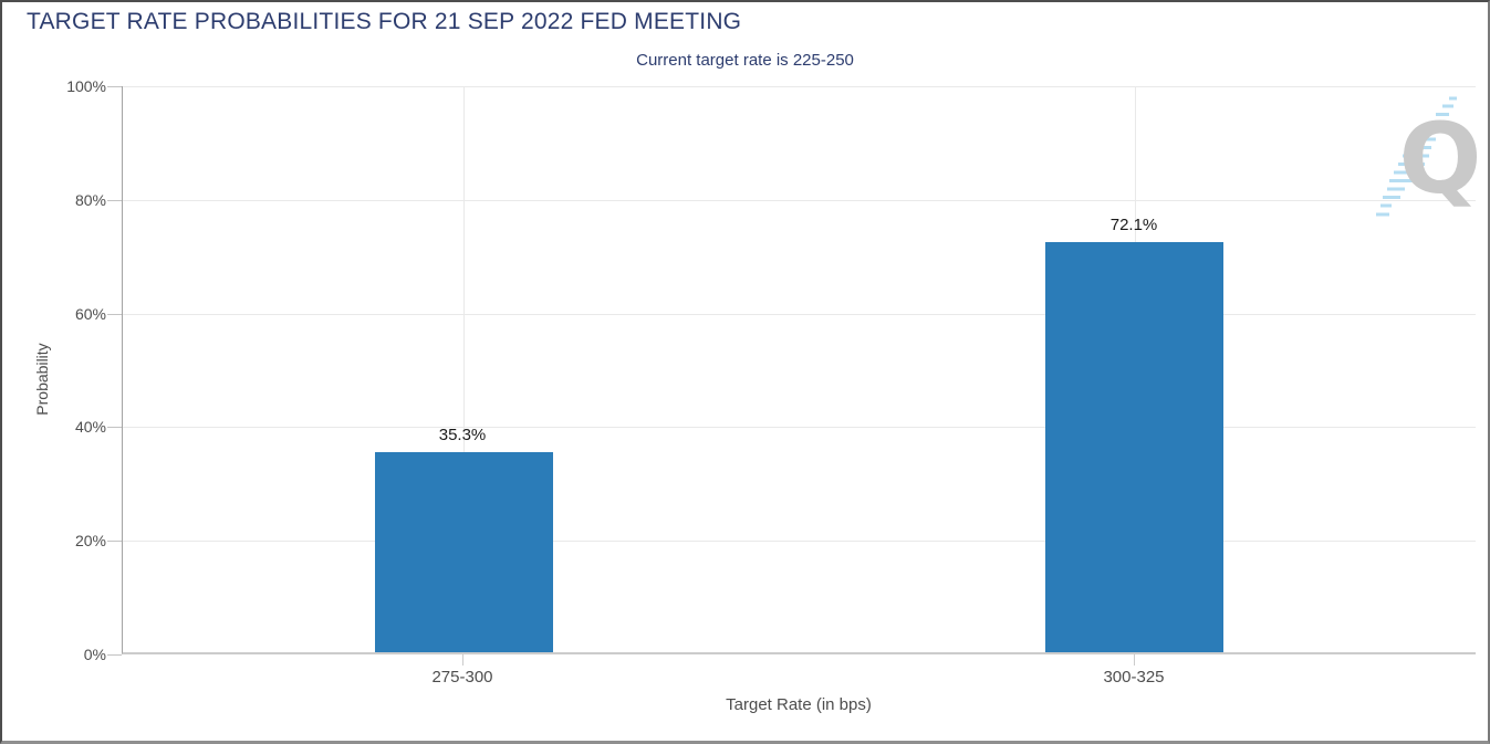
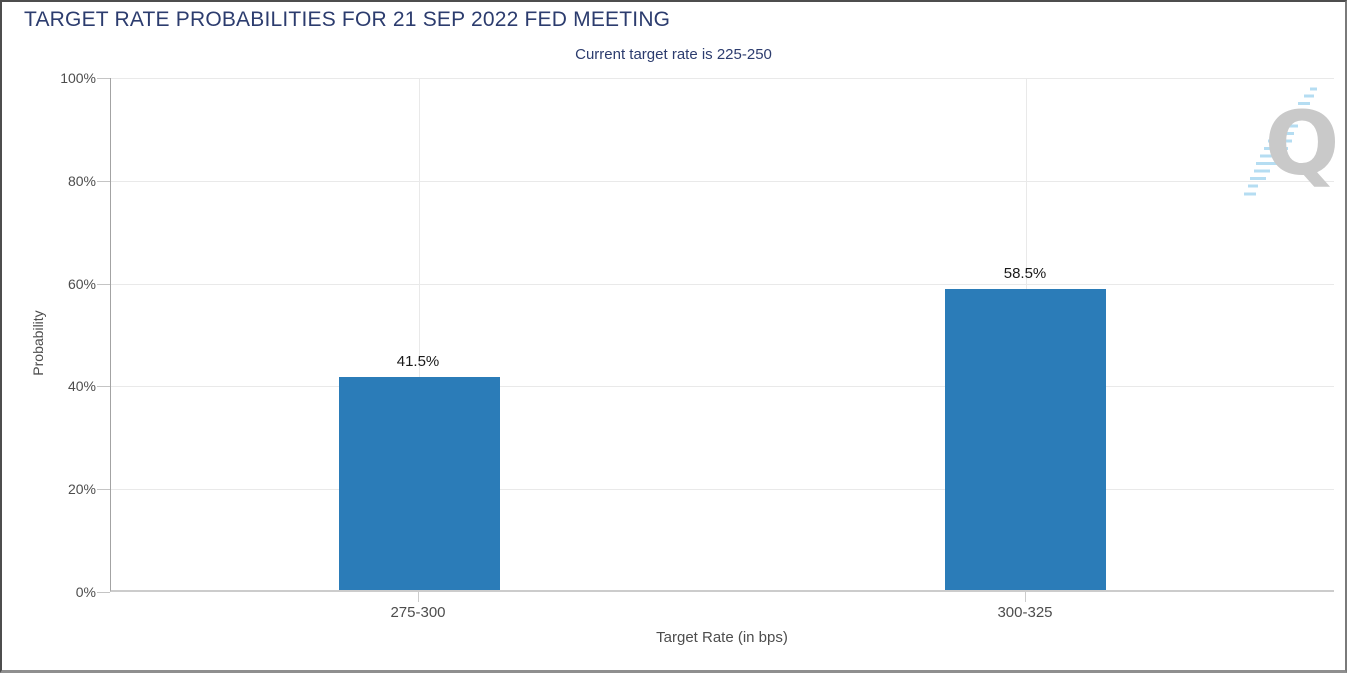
275-300: 35.3% -> 41.5%
300-325: 72.1% -> 58.5%
